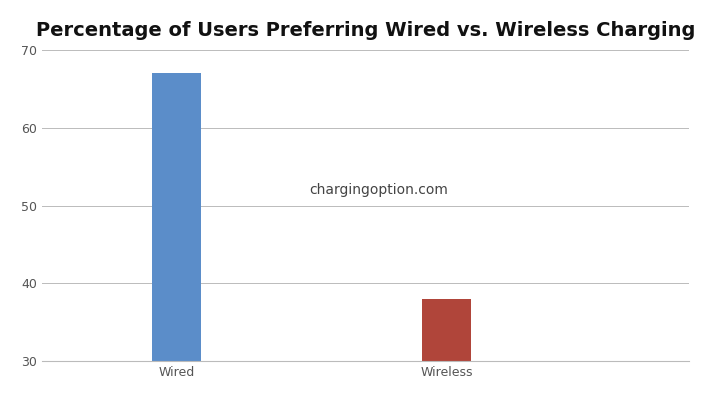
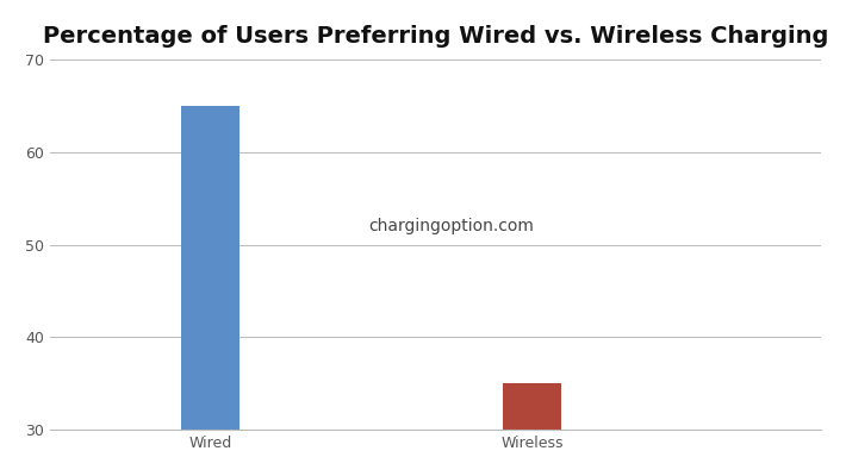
Wired: 67 -> 65
Wireless: 38 -> 35
